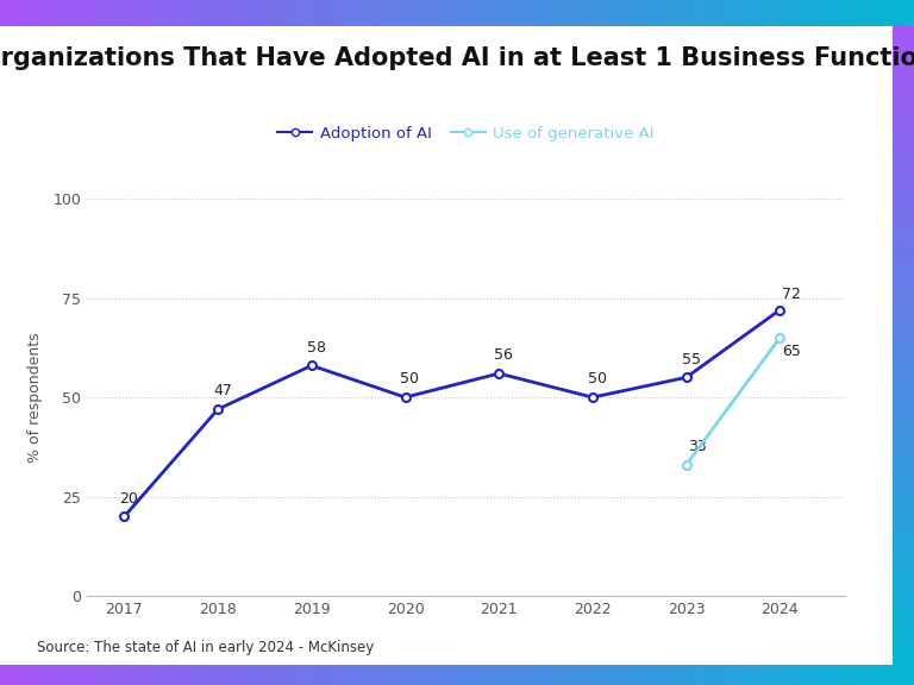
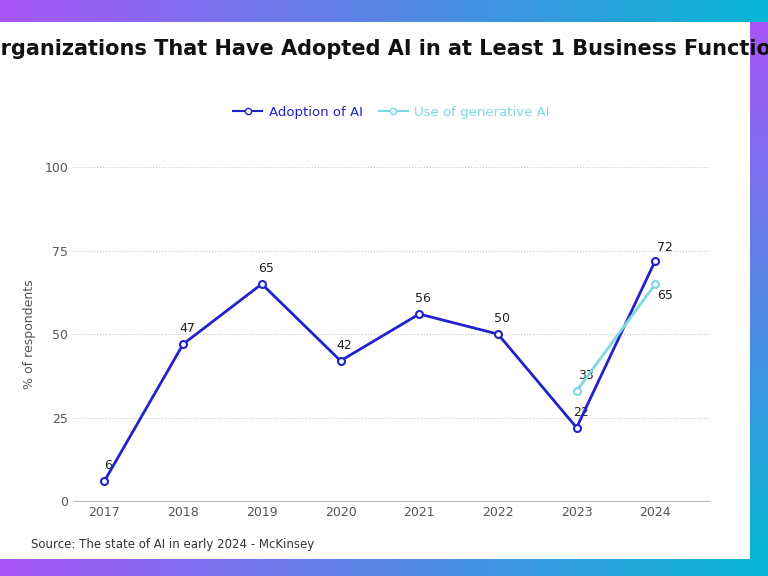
2017: 20 -> 6
2019: 58 -> 65
2020: 50 -> 42
2023: 55 -> 22
